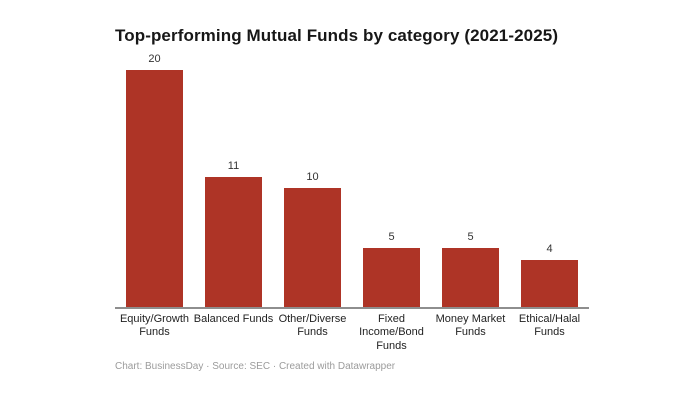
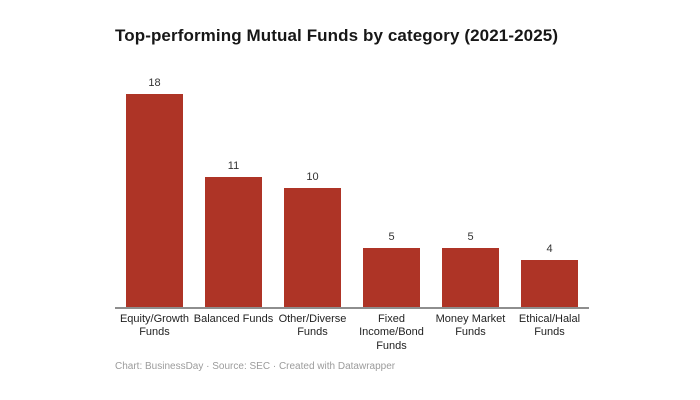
Equity/Growth Funds: 20 -> 18
